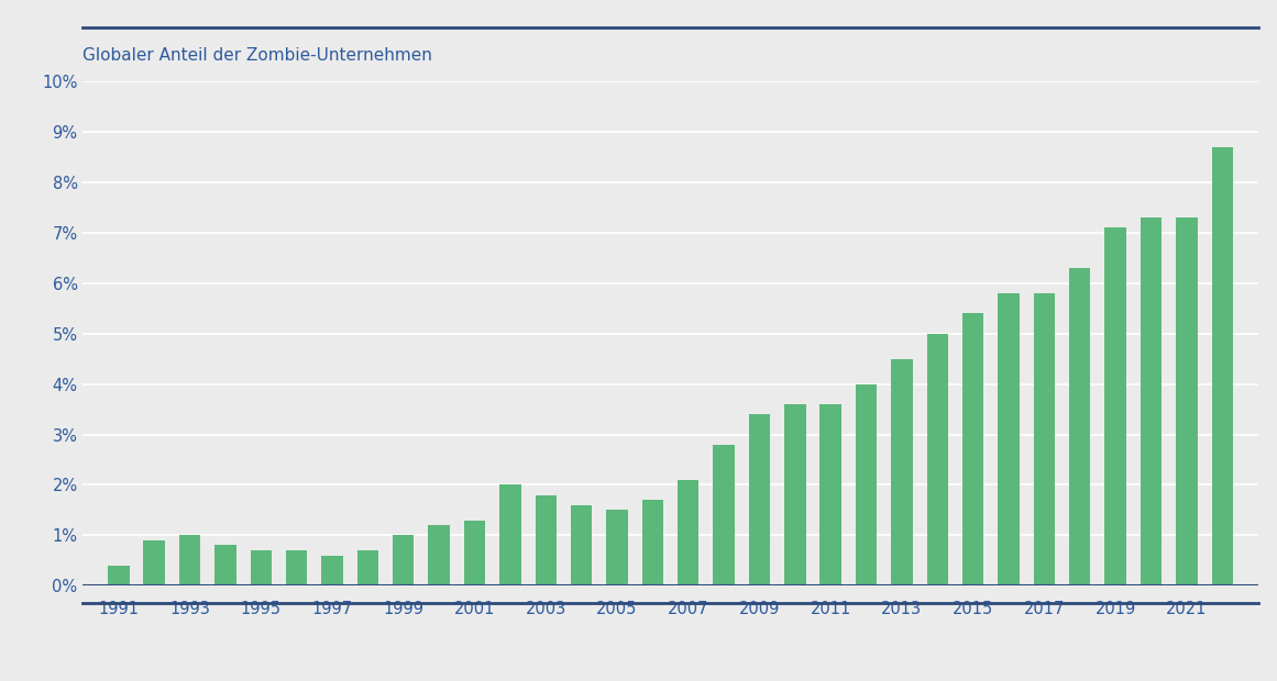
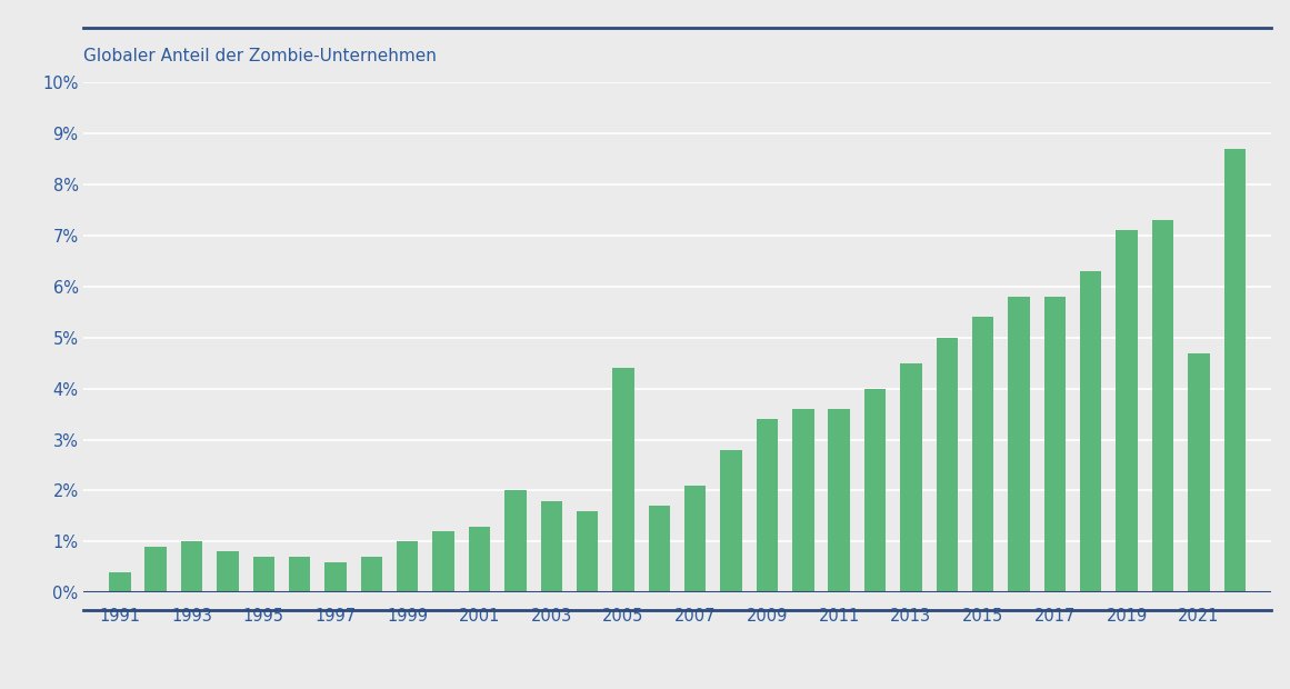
2005: 1.5% -> 4.4%
2021: 7.3% -> 4.7%
